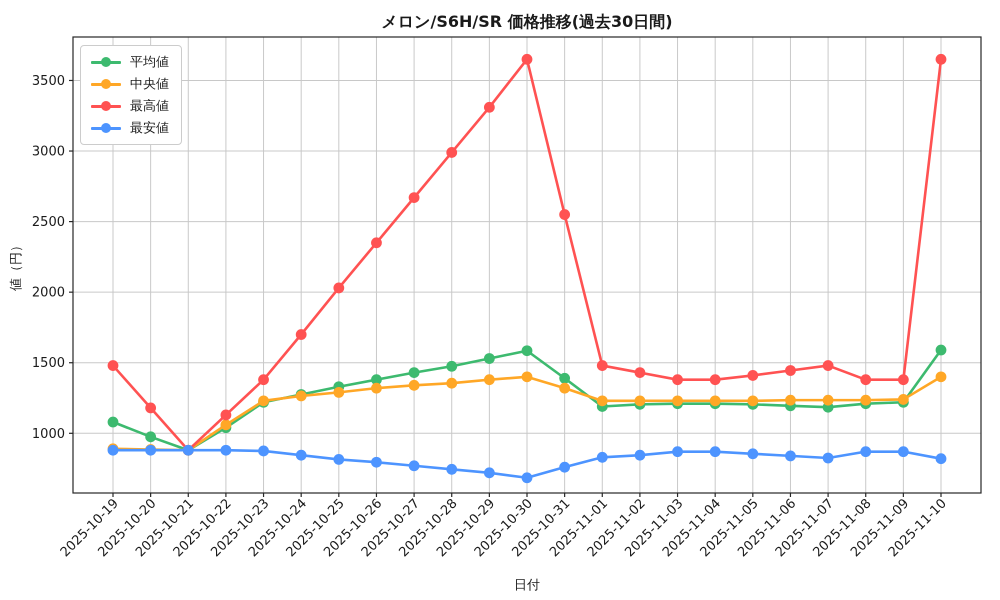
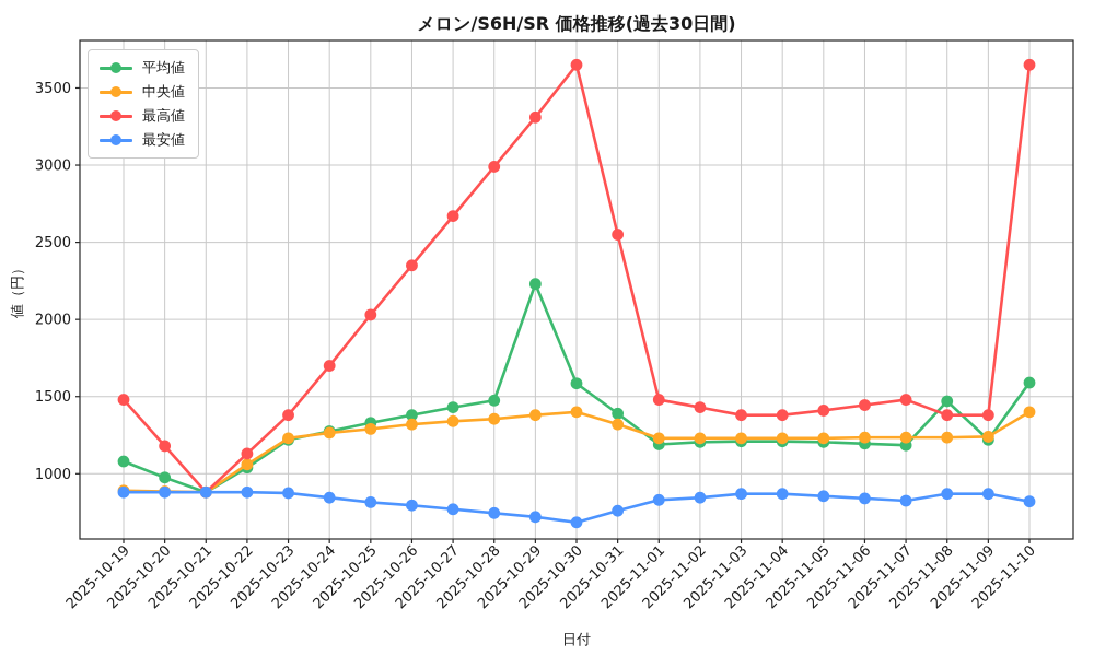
平均値/2025-10-29: 1530 -> 2230
平均値/2025-11-08: 1210 -> 1470
